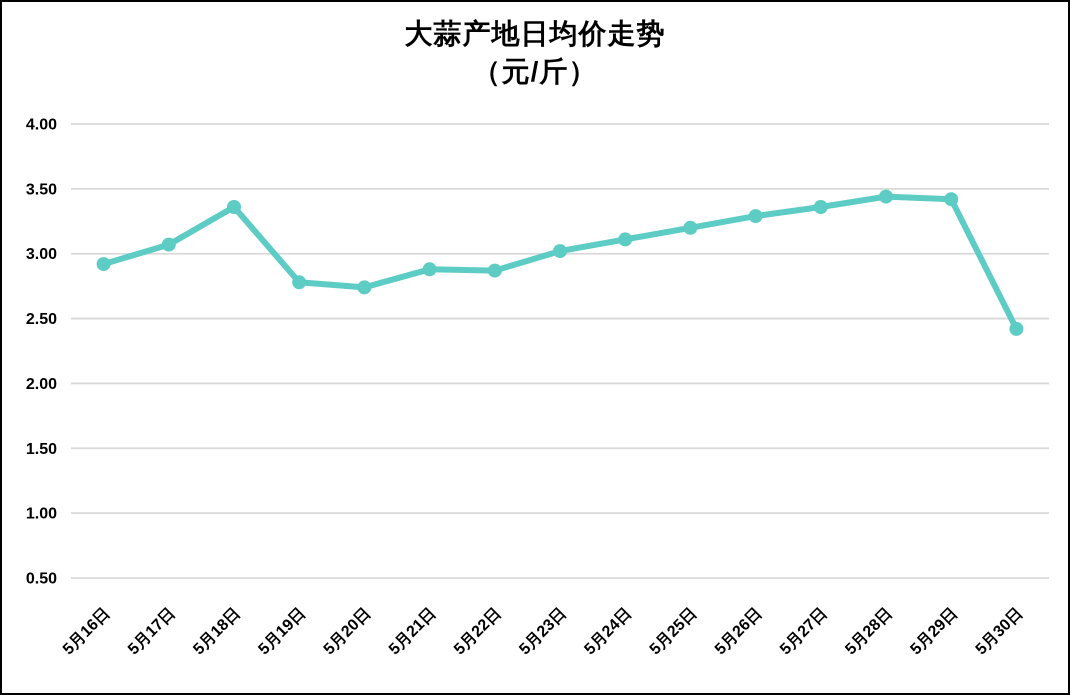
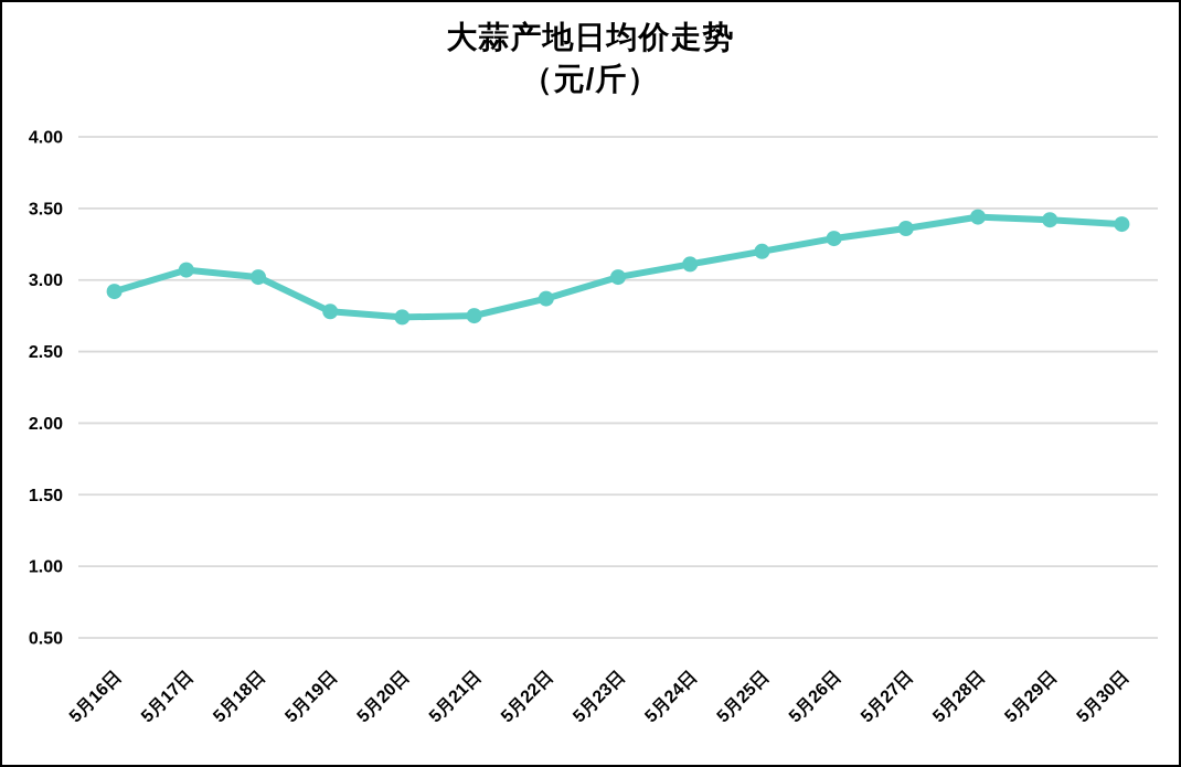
5月18日: 3.36 -> 3.02
5月21日: 2.88 -> 2.75
5月30日: 2.42 -> 3.39
